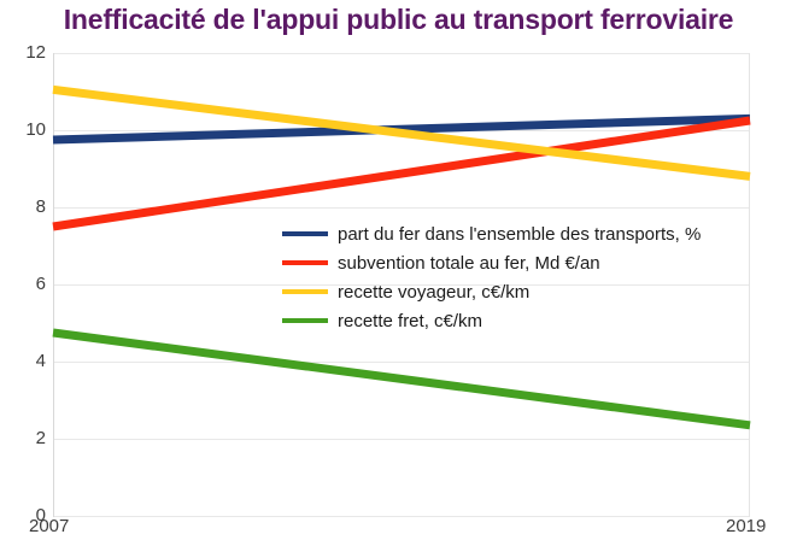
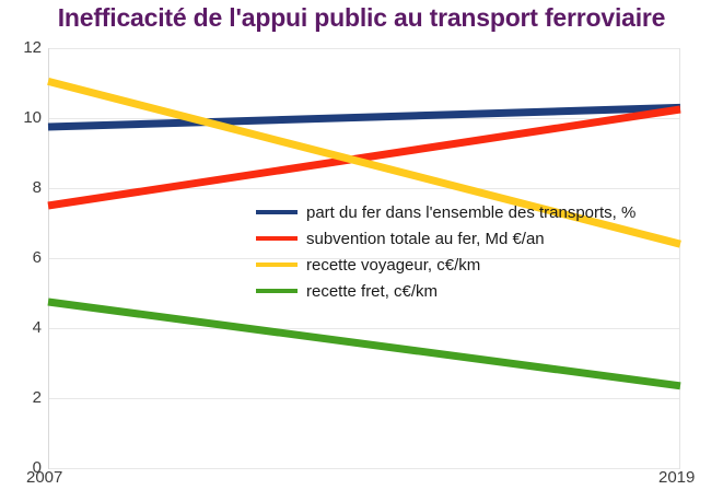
recette voyageur, c€/km/2019: 8.8 -> 6.4
